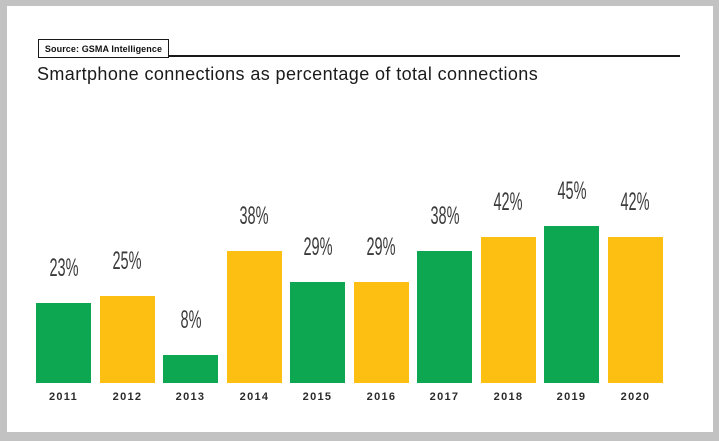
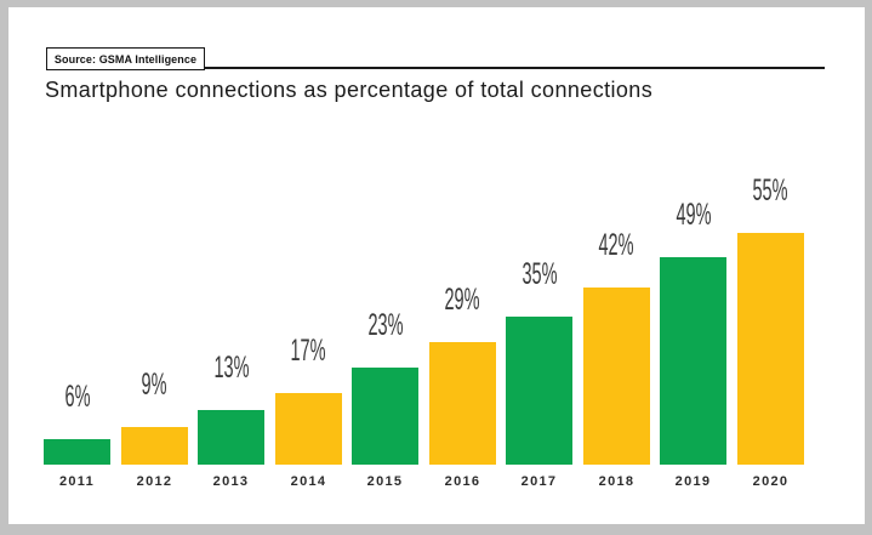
2011: 23% -> 6%
2012: 25% -> 9%
2013: 8% -> 13%
2014: 38% -> 17%
2015: 29% -> 23%
2017: 38% -> 35%
2019: 45% -> 49%
2020: 42% -> 55%
